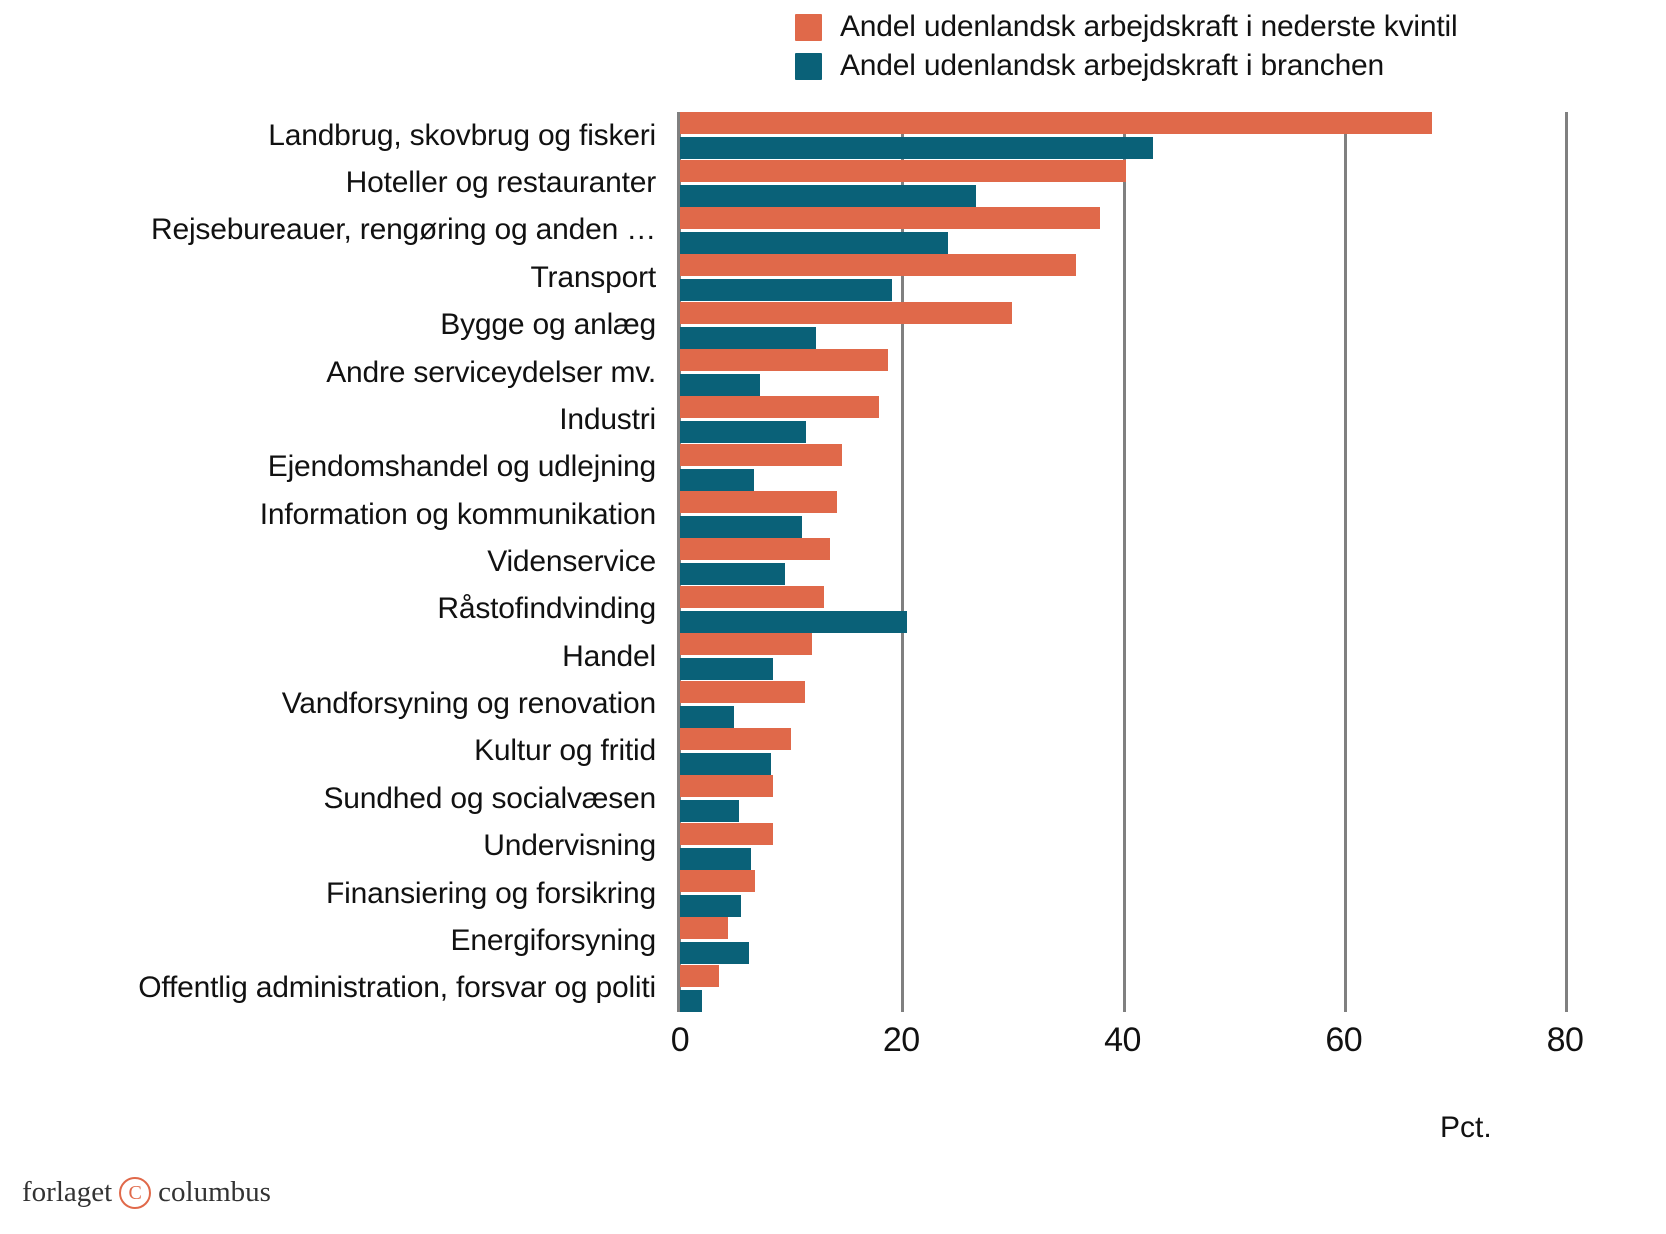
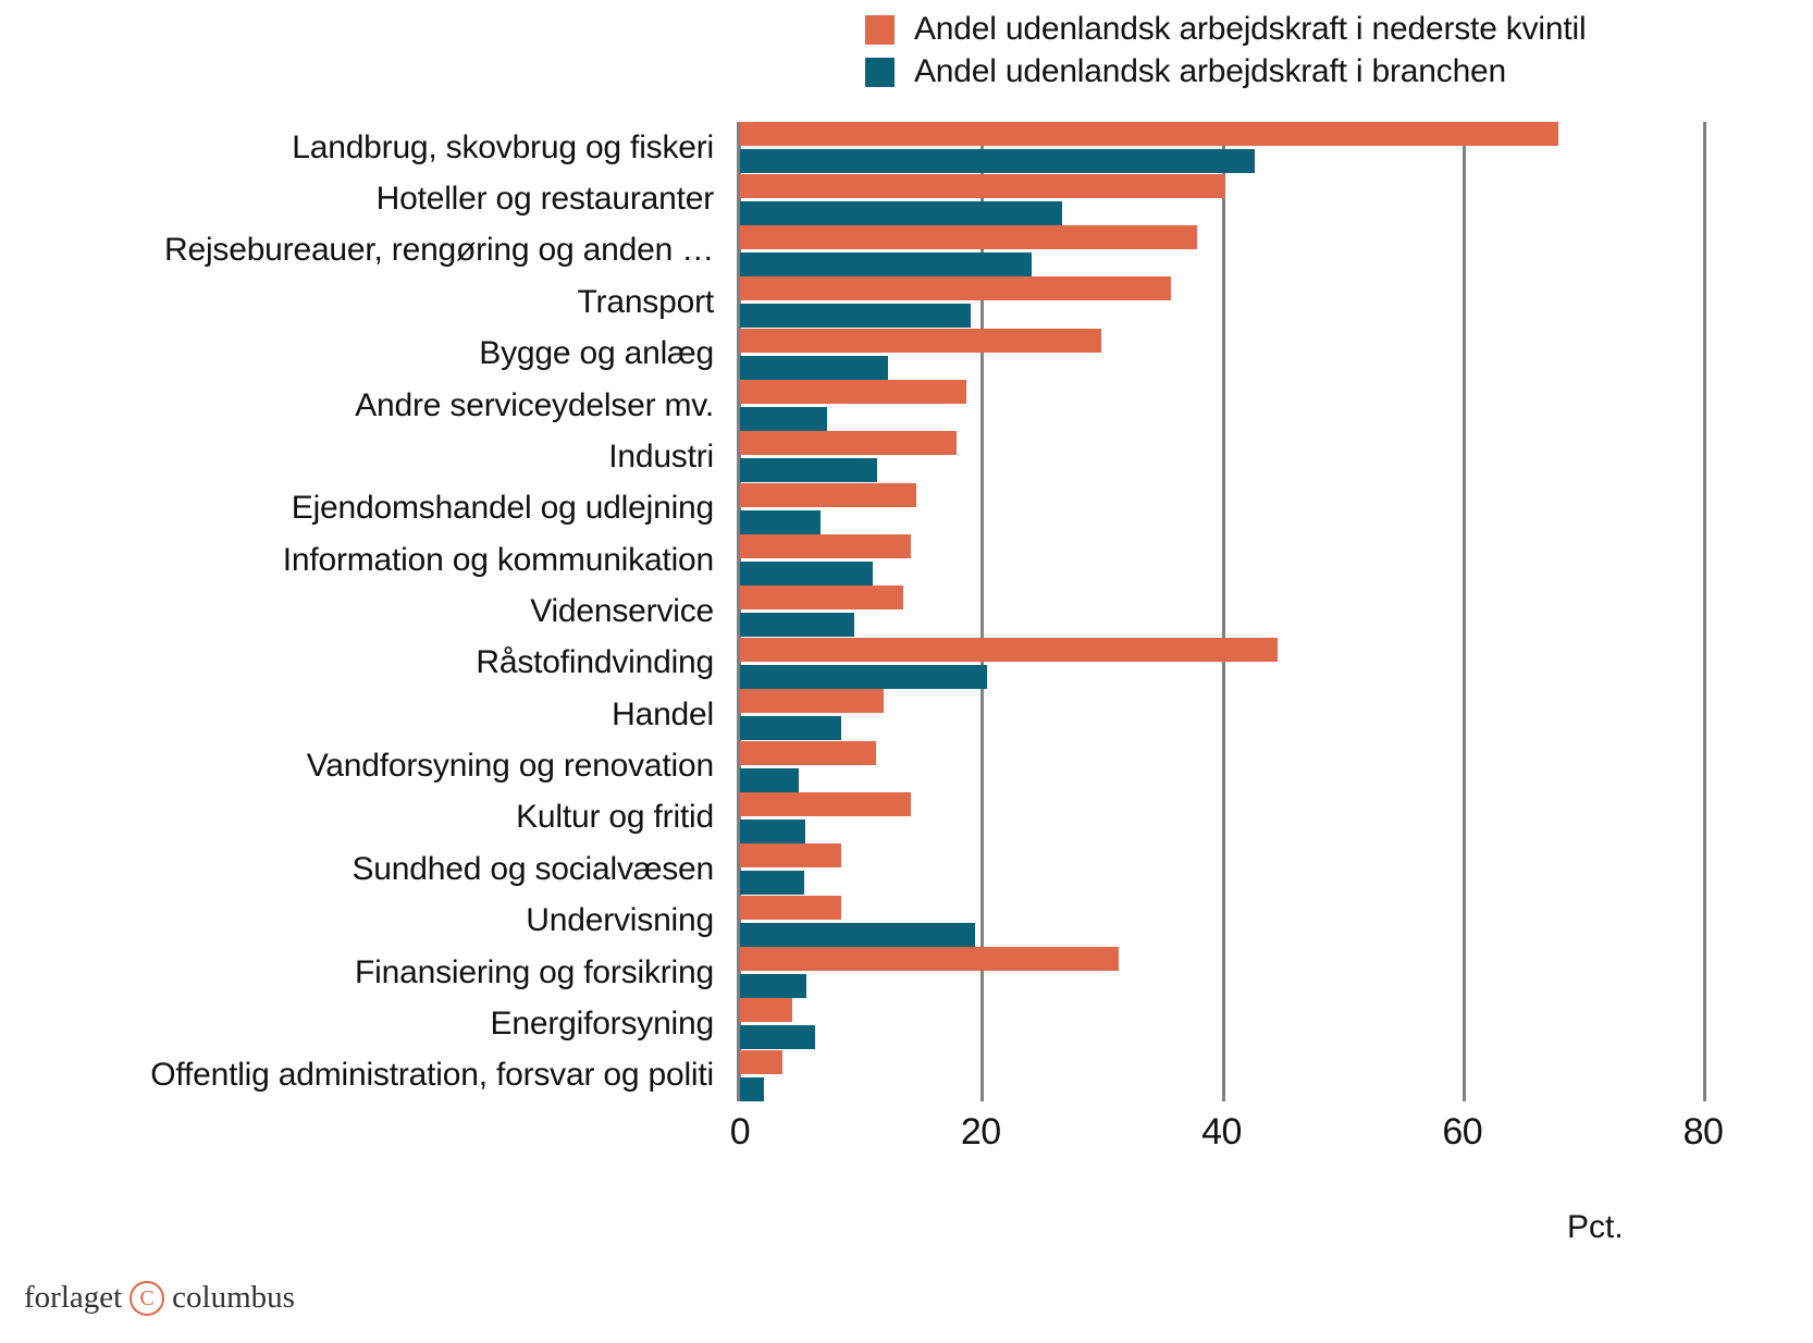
Andel udenlandsk arbejdskraft i nederste kvintil/Råstofindvinding: 13.0 -> 44.7
Andel udenlandsk arbejdskraft i nederste kvintil/Kultur og fritid: 10.0 -> 14.2
Andel udenlandsk arbejdskraft i branchen/Kultur og fritid: 8.2 -> 5.4
Andel udenlandsk arbejdskraft i branchen/Undervisning: 6.4 -> 19.5
Andel udenlandsk arbejdskraft i nederste kvintil/Finansiering og forsikring: 6.8 -> 31.5
